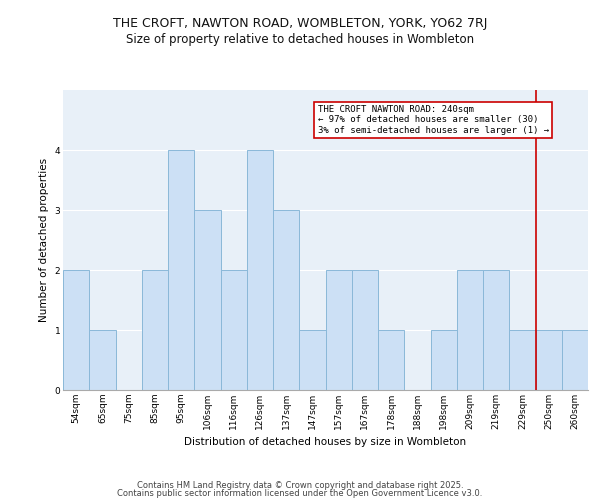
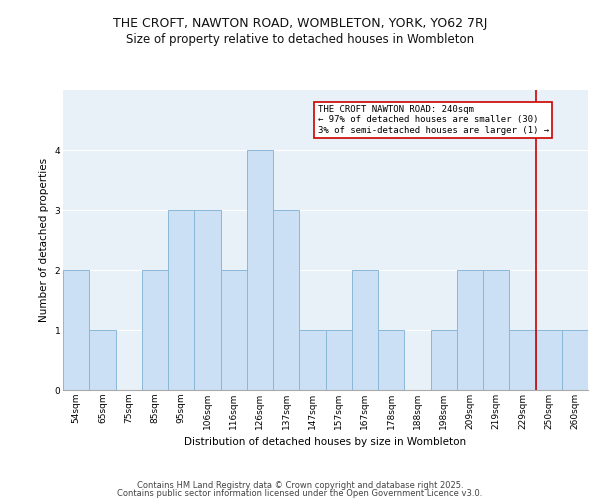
95sqm: 4 -> 3
157sqm: 2 -> 1
